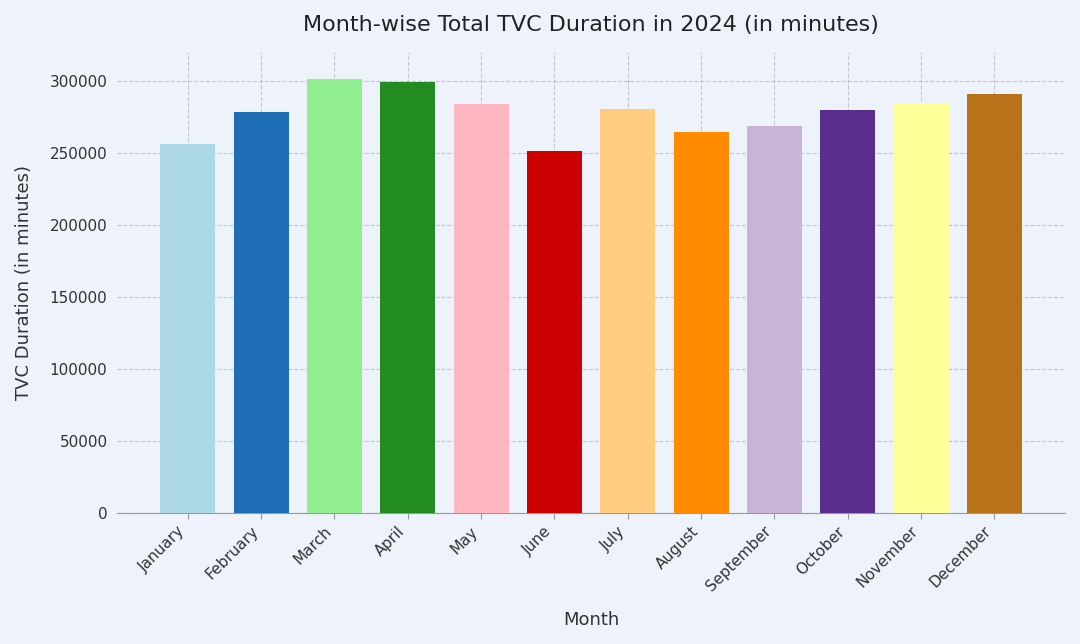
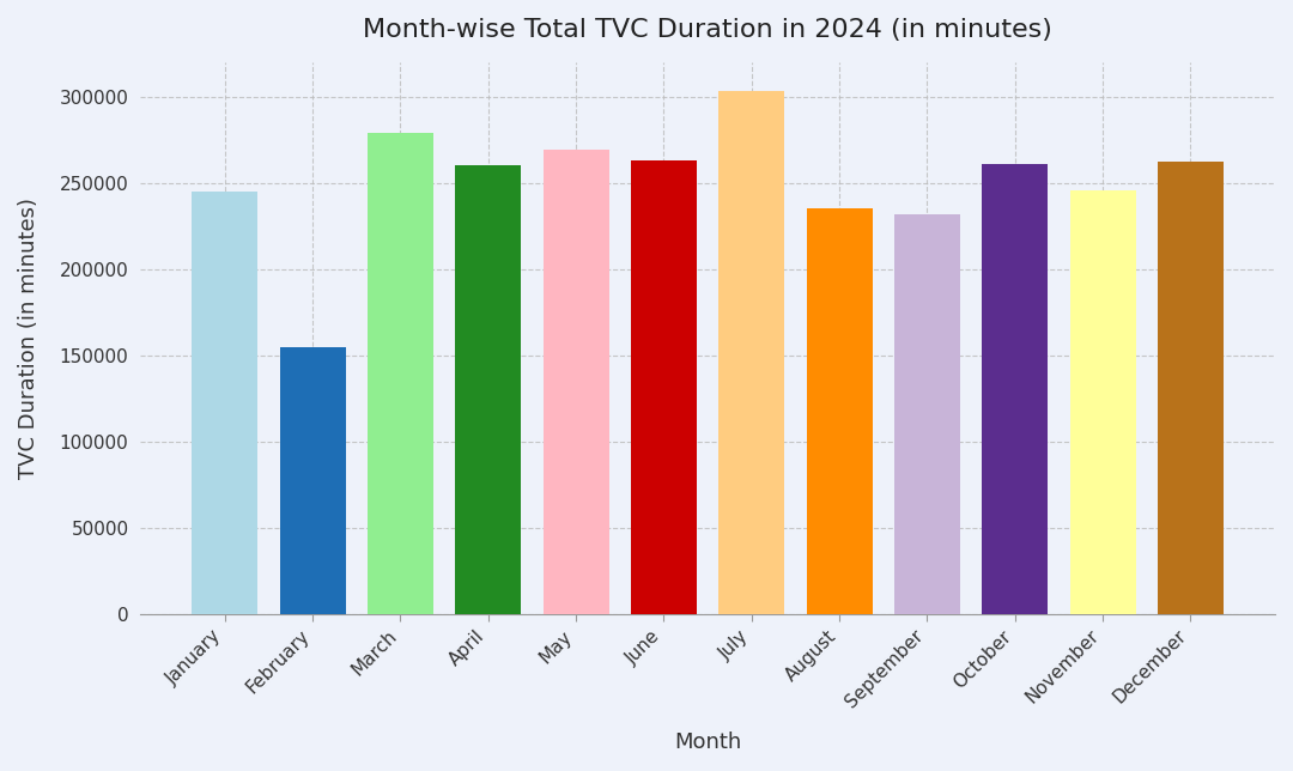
January: 256000 -> 245000
February: 278000 -> 155000
March: 302000 -> 279000
April: 299000 -> 260000
May: 284000 -> 269000
June: 251000 -> 263000
July: 280000 -> 303000
August: 264000 -> 235000
September: 268000 -> 232000
October: 280000 -> 261000
November: 284000 -> 246000
December: 291000 -> 262000
